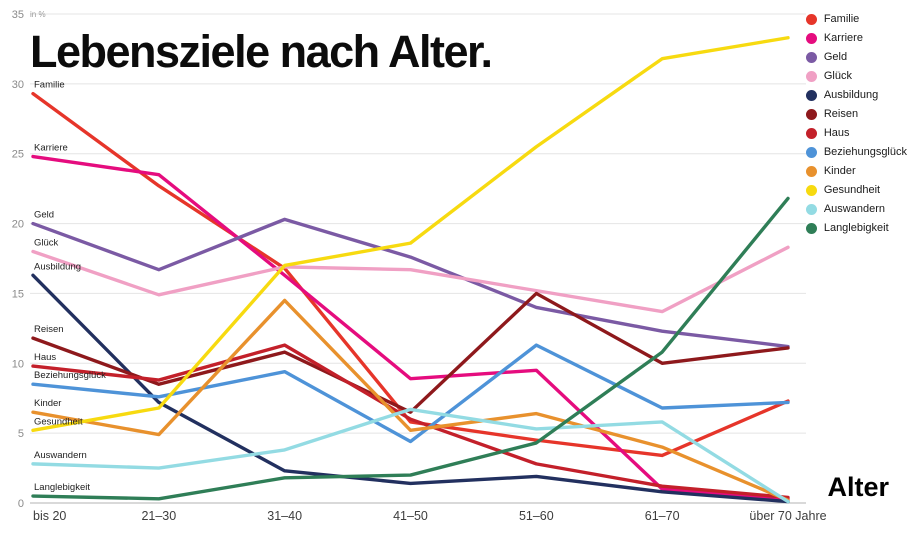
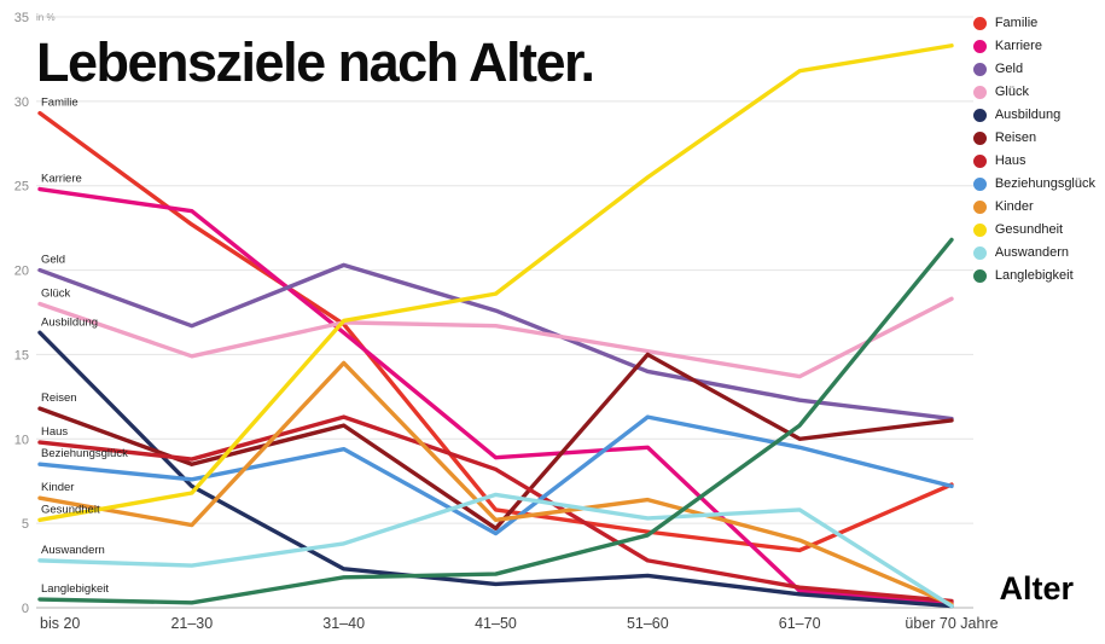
Reisen/41–50: 6.5 -> 4.7
Haus/41–50: 6.0 -> 8.2
Beziehungsglück/61–70: 6.8 -> 9.5
